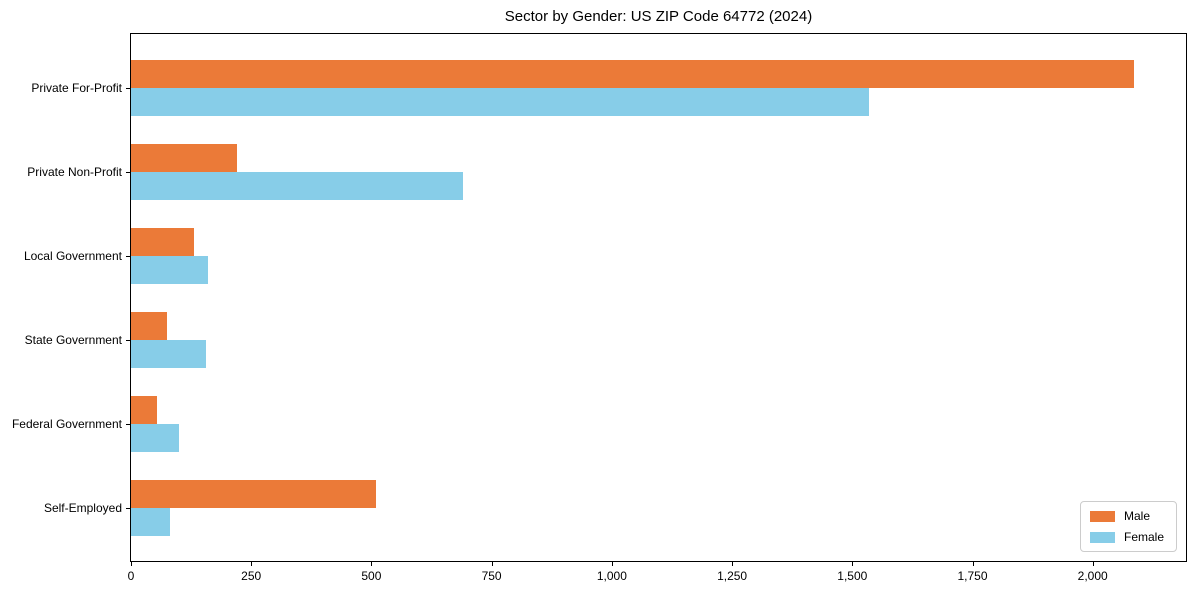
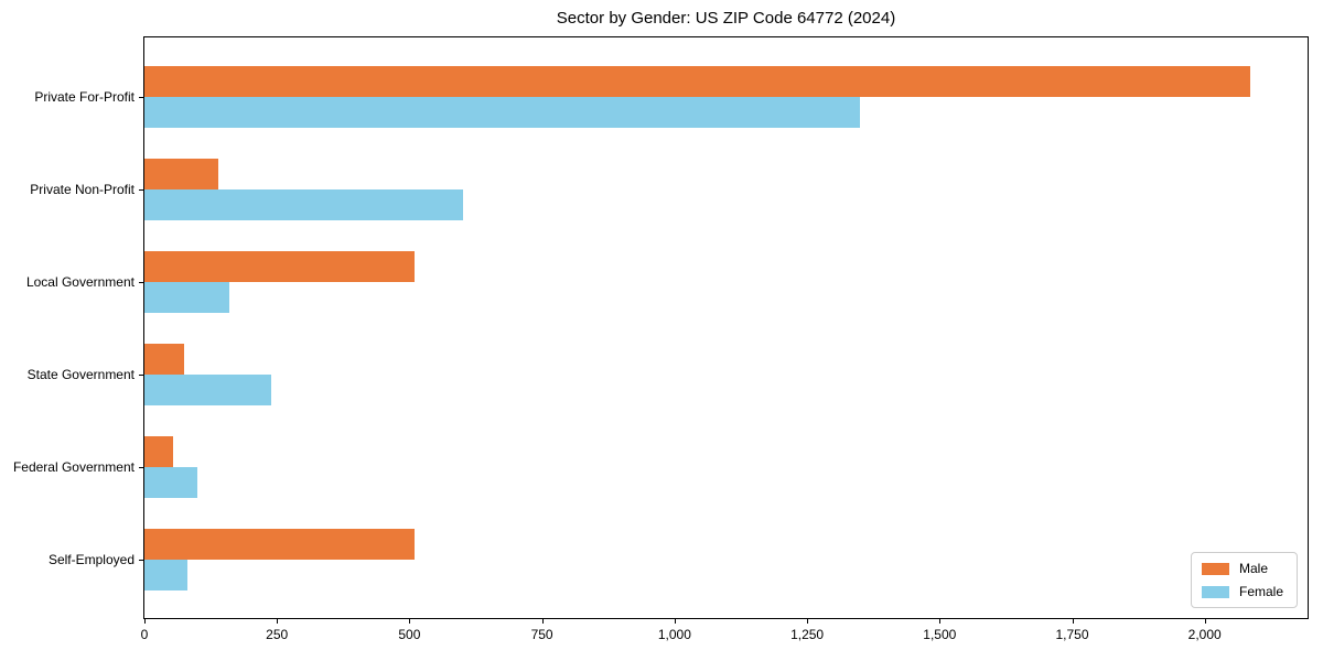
Female/Private For-Profit: 1540 -> 1350
Male/Private Non-Profit: 220 -> 140
Female/Private Non-Profit: 690 -> 600
Male/Local Government: 130 -> 510
Female/State Government: 160 -> 240
